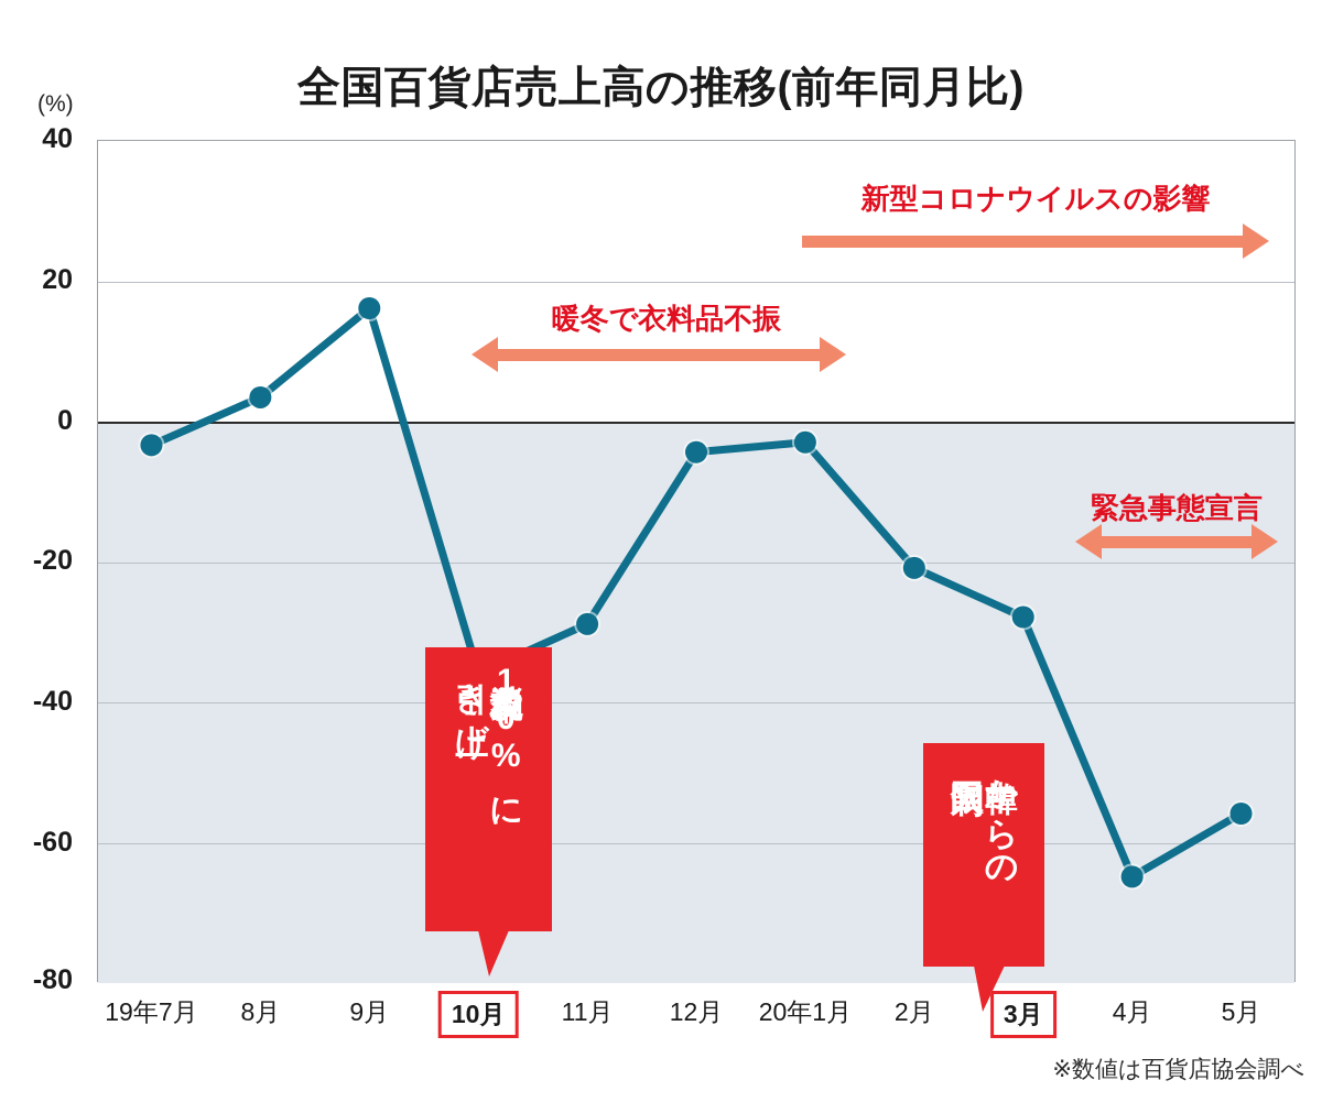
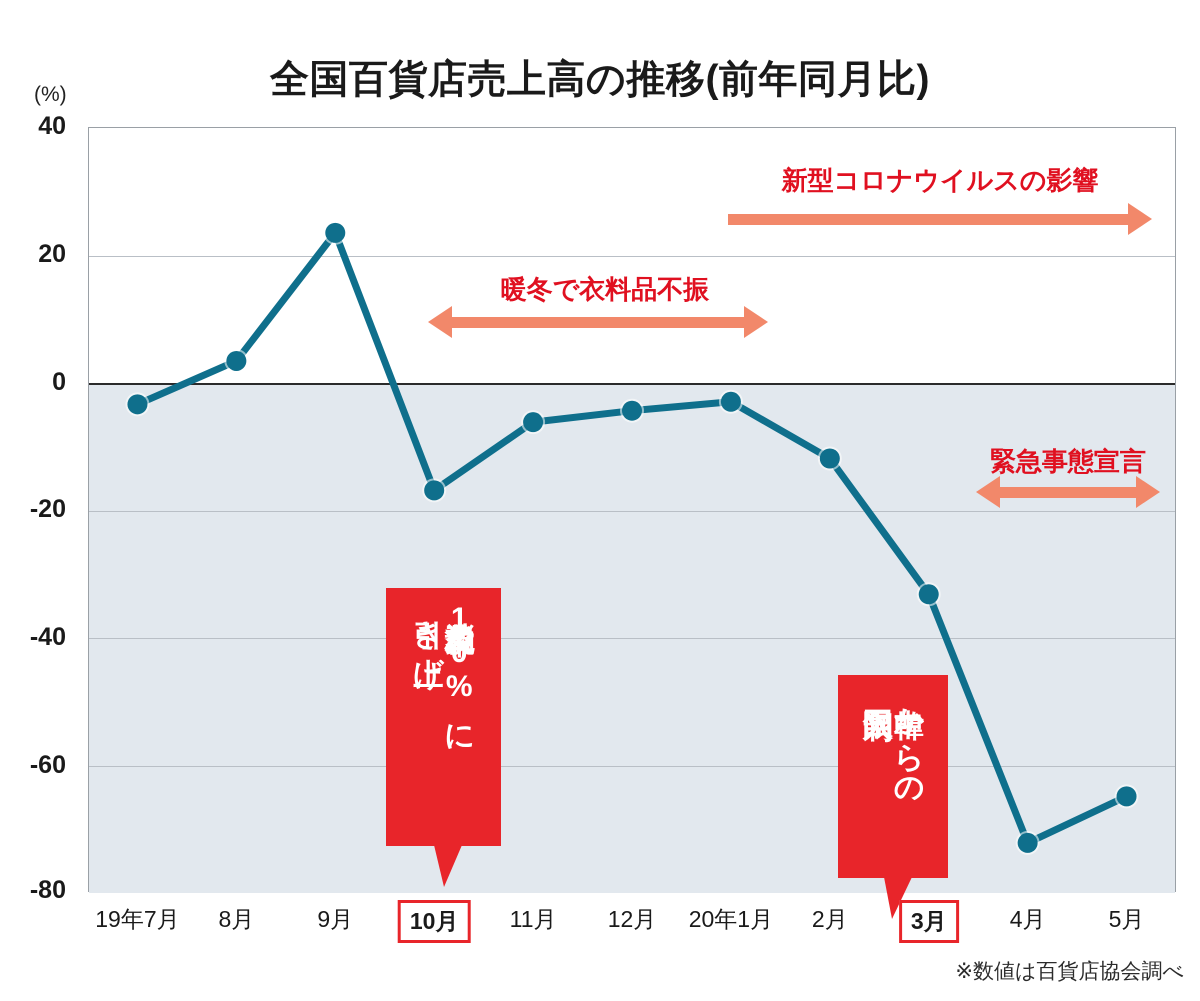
9月: 16 -> 23
10月: -36 -> -17
11月: -29 -> -6
2月: -21 -> -12
3月: -28 -> -33
4月: -65 -> -72
5月: -56 -> -65
